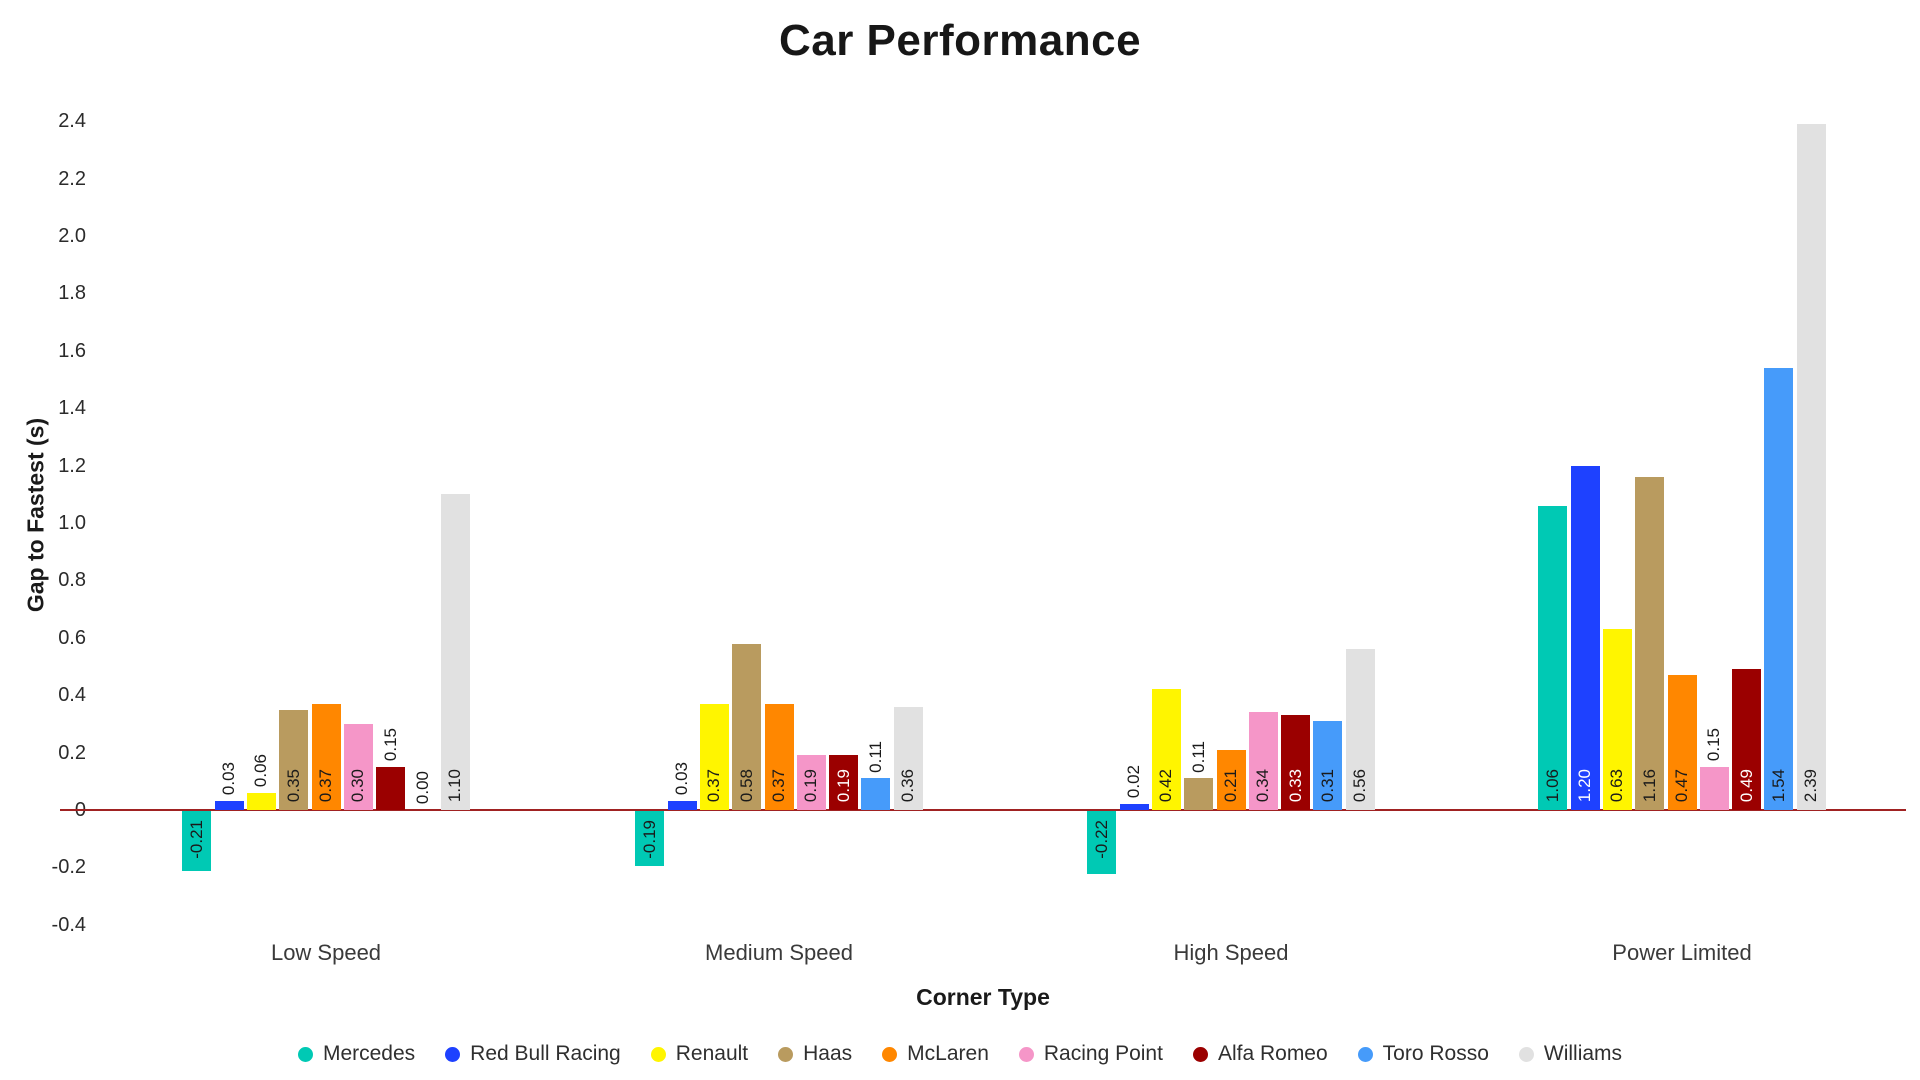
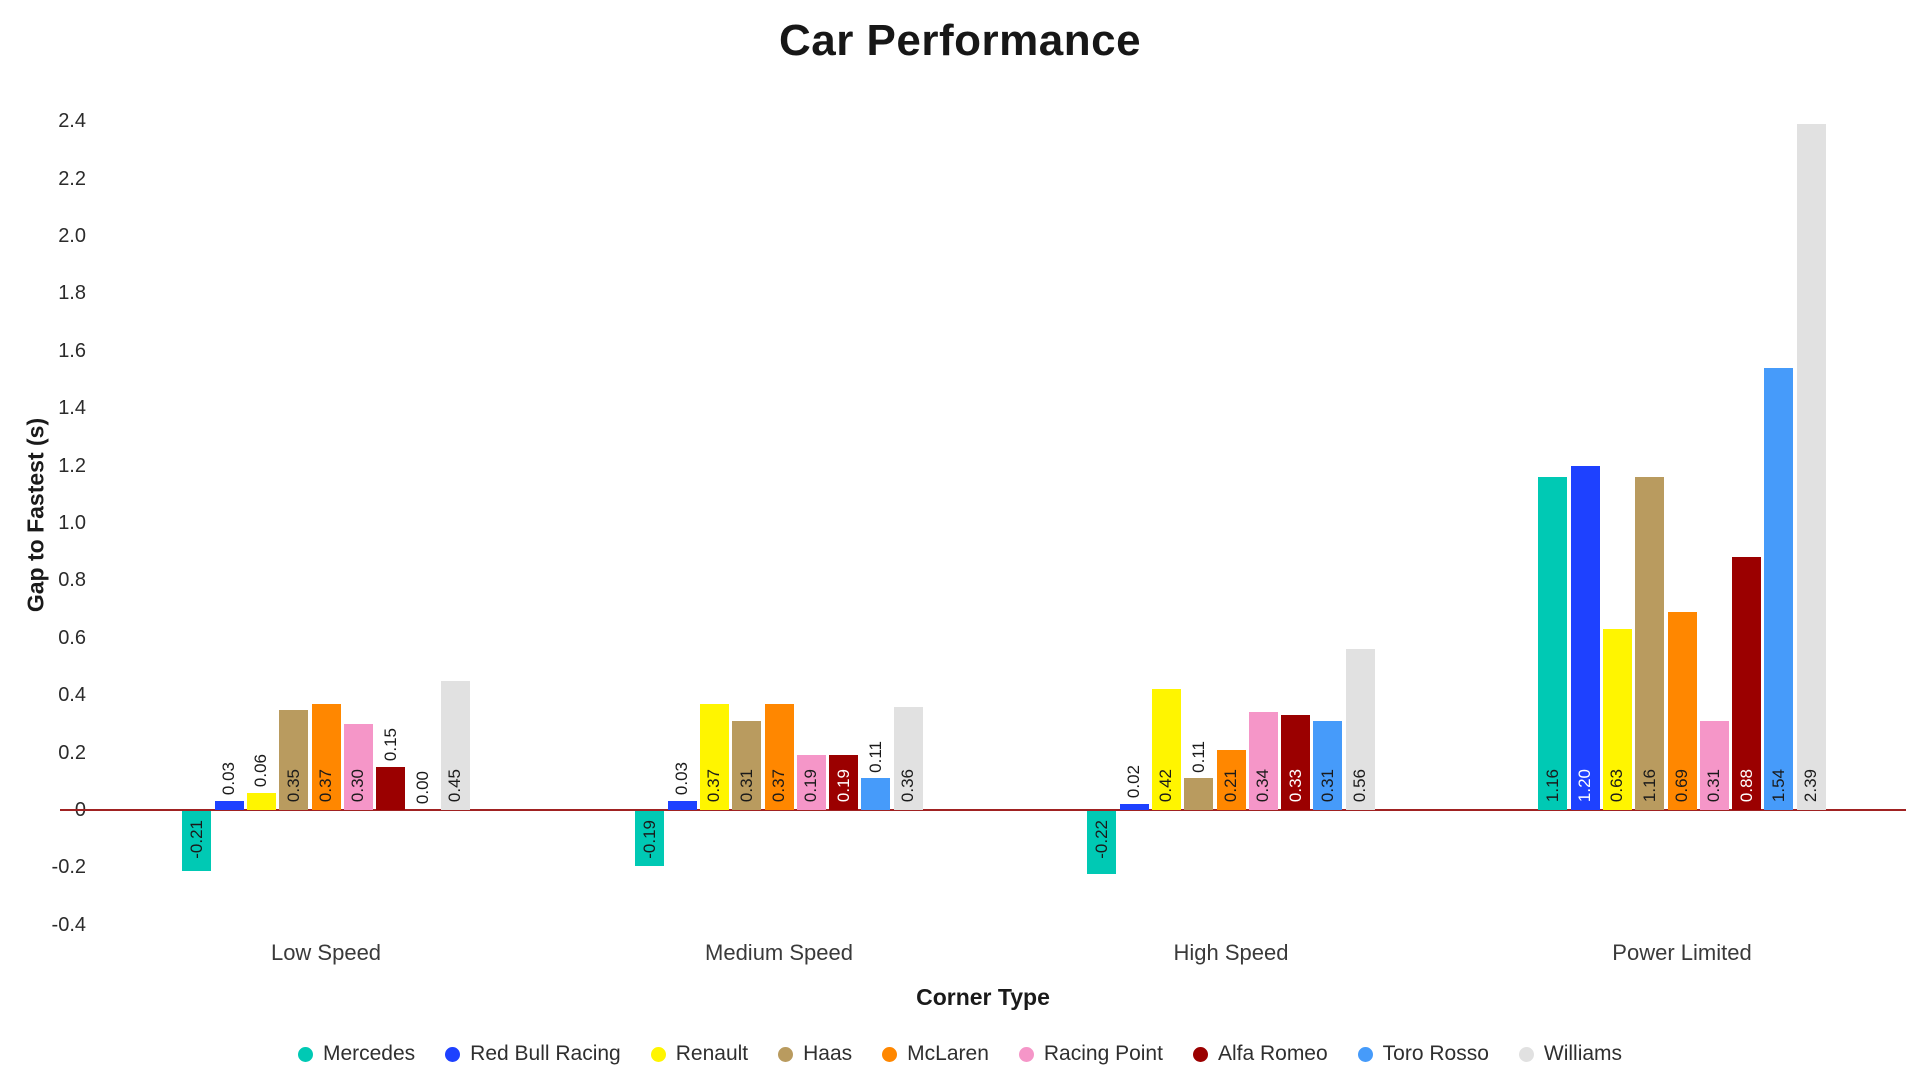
Williams/Low Speed: 1.10 -> 0.45
Haas/Medium Speed: 0.58 -> 0.31
Mercedes/Power Limited: 1.06 -> 1.16
McLaren/Power Limited: 0.47 -> 0.69
Racing Point/Power Limited: 0.15 -> 0.31
Alfa Romeo/Power Limited: 0.49 -> 0.88
